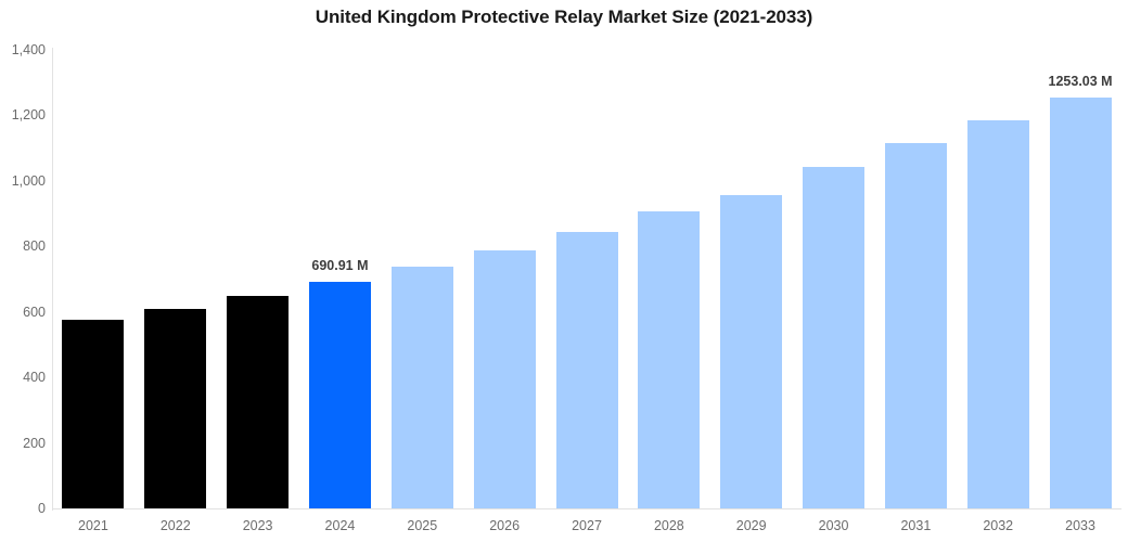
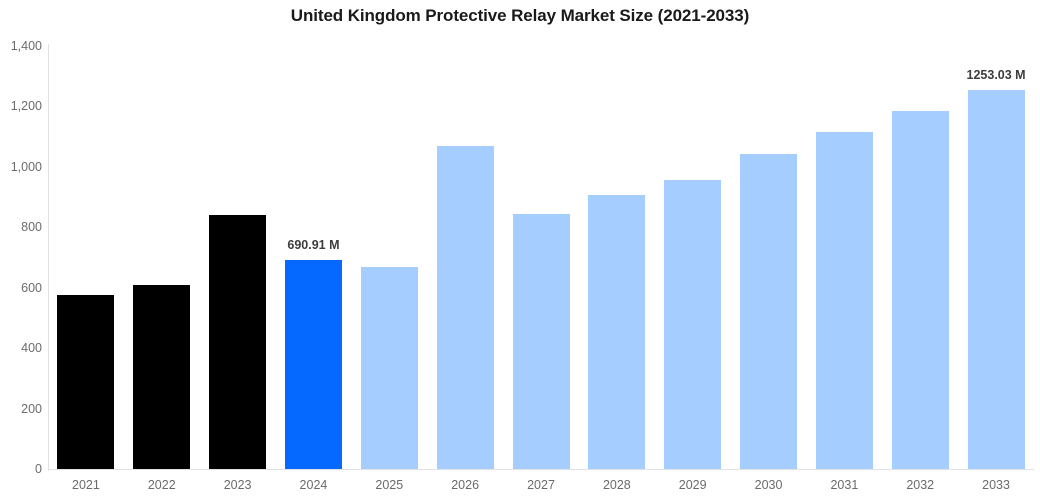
2023: 650 -> 840
2025: 740 -> 670
2026: 790 -> 1070
